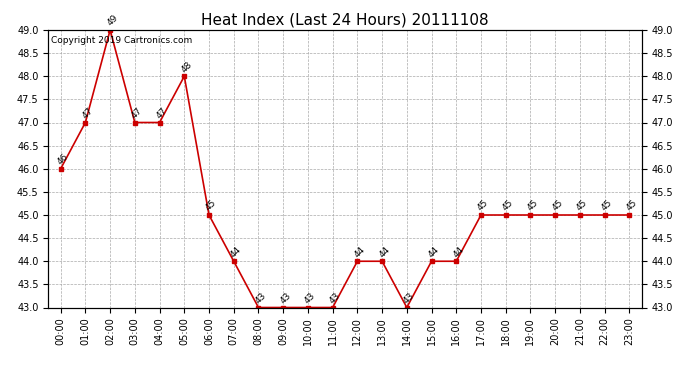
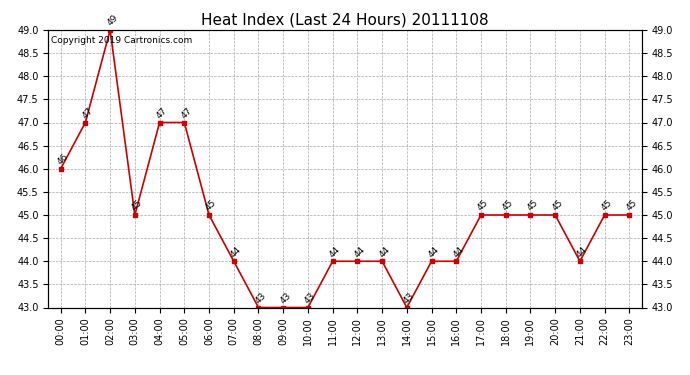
03:00: 47 -> 45
05:00: 48 -> 47
11:00: 43 -> 44
21:00: 45 -> 44
